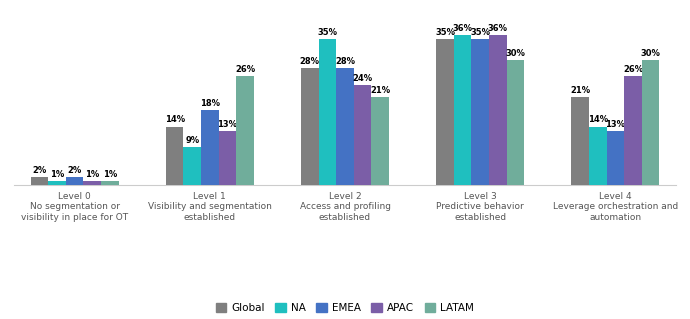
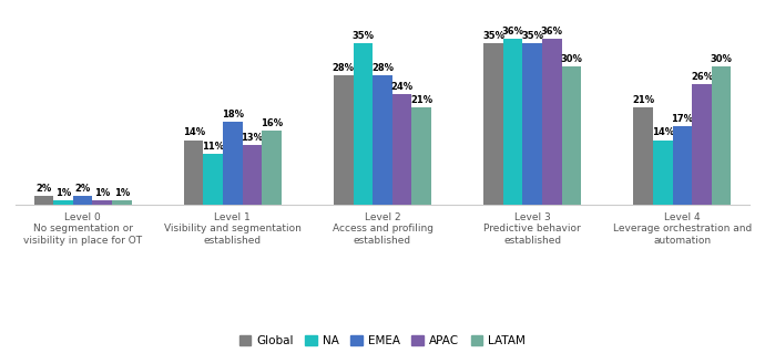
NA/Level 1 Visibility and segmentation established: 9% -> 11%
LATAM/Level 1 Visibility and segmentation established: 26% -> 16%
EMEA/Level 4 Leverage orchestration and automation: 13% -> 17%
